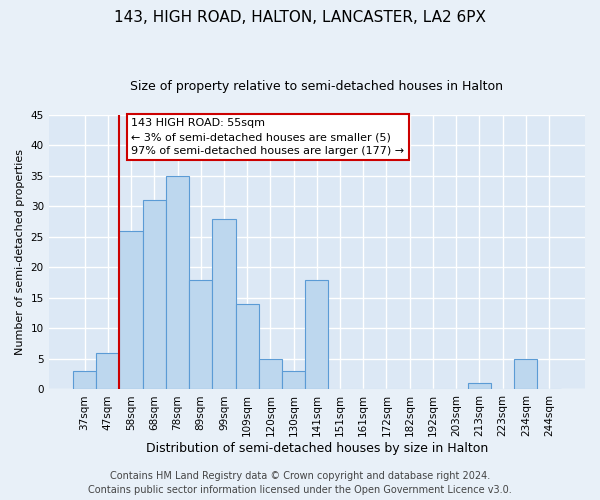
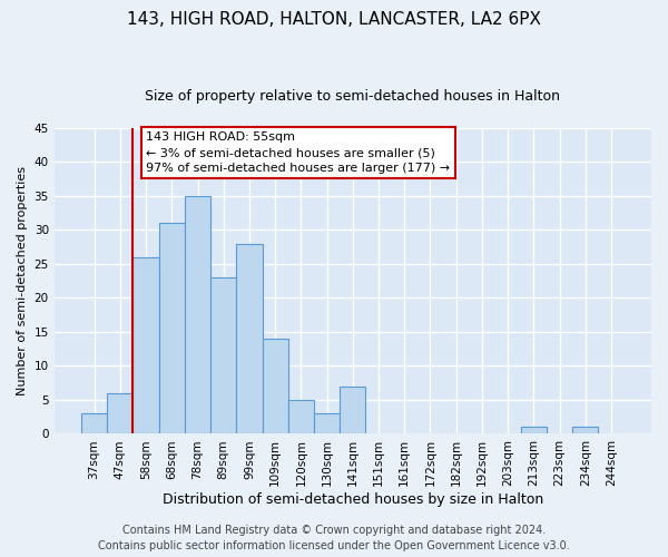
89sqm: 18 -> 23
141sqm: 18 -> 7
234sqm: 5 -> 1
